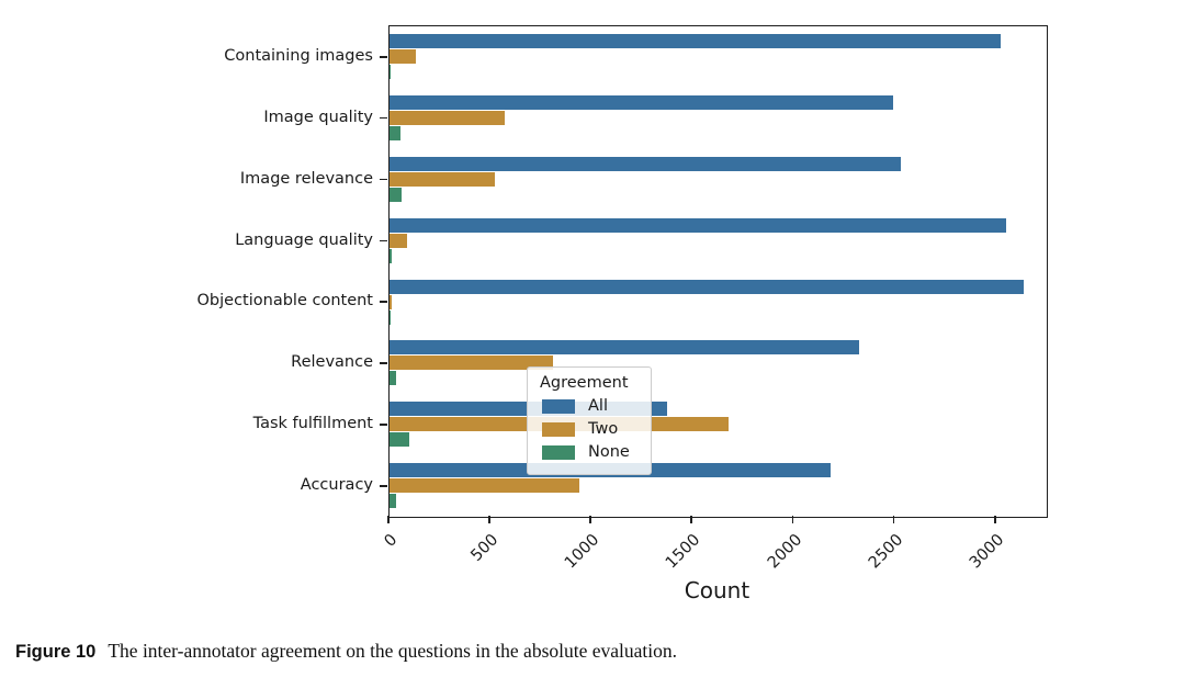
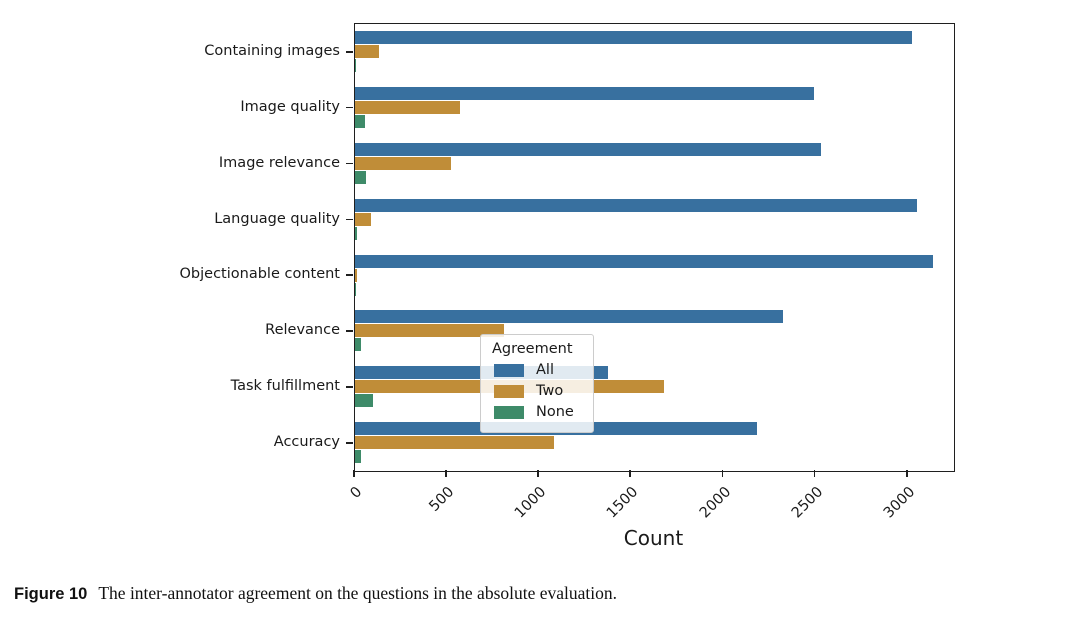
Two/Accuracy: 940 -> 1080
